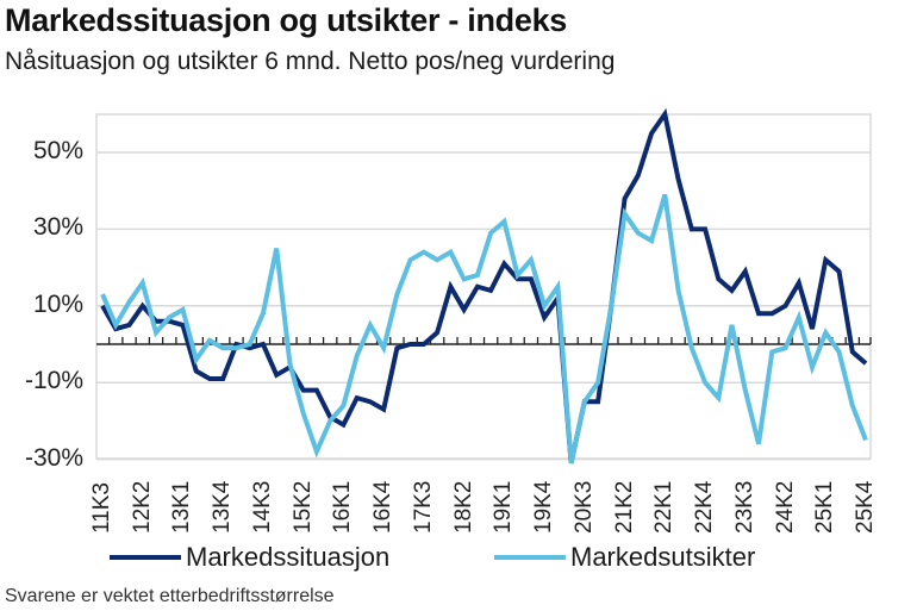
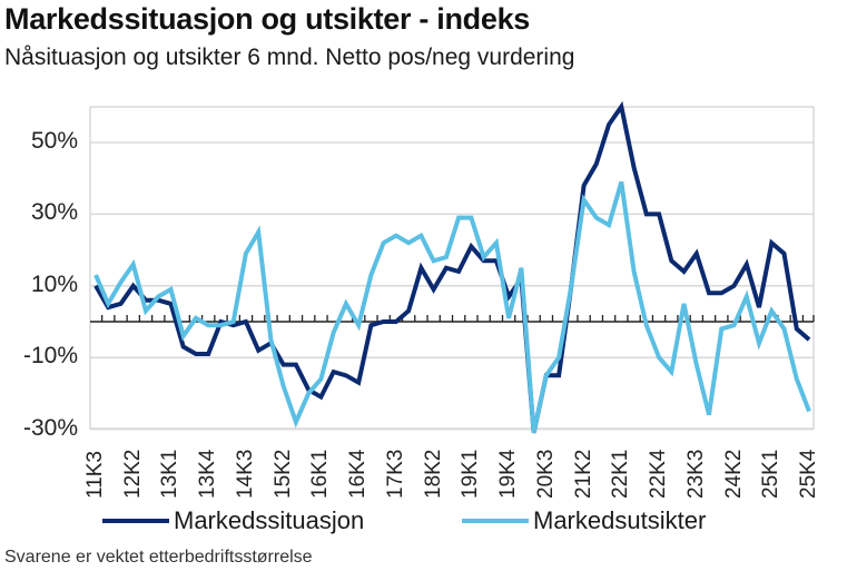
Markedsutsikter/14K3: 8% -> 19%
Markedsutsikter/19K1: 32% -> 29%
Markedsutsikter/19K4: 10% -> 1%
